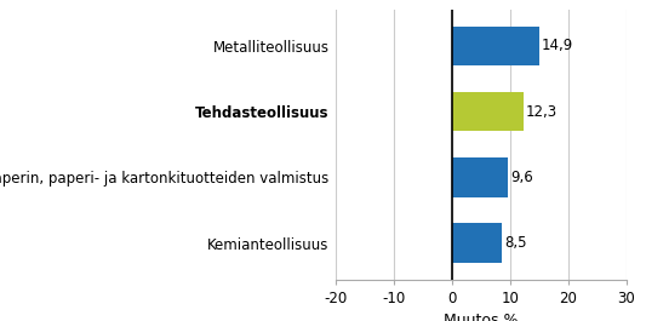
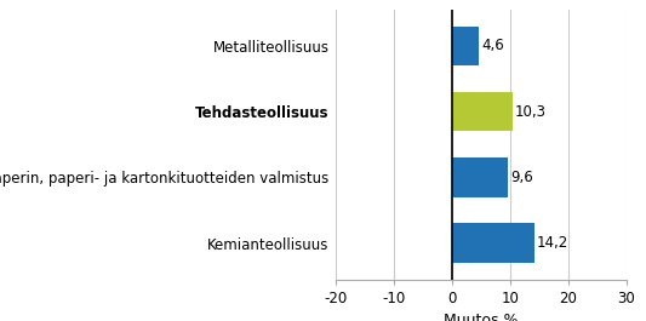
Metalliteollisuus: 14,9 -> 4,6
Tehdasteollisuus: 12,3 -> 10,3
Kemianteollisuus: 8,5 -> 14,2
